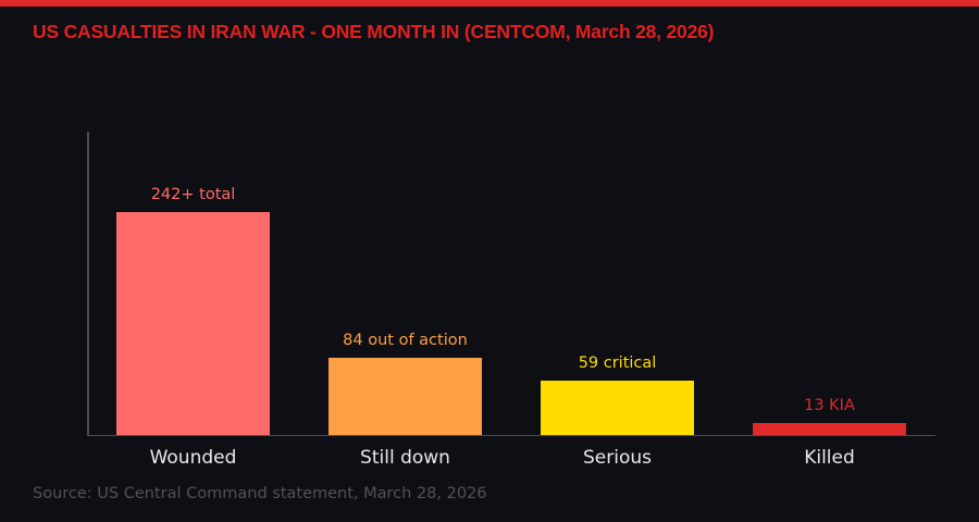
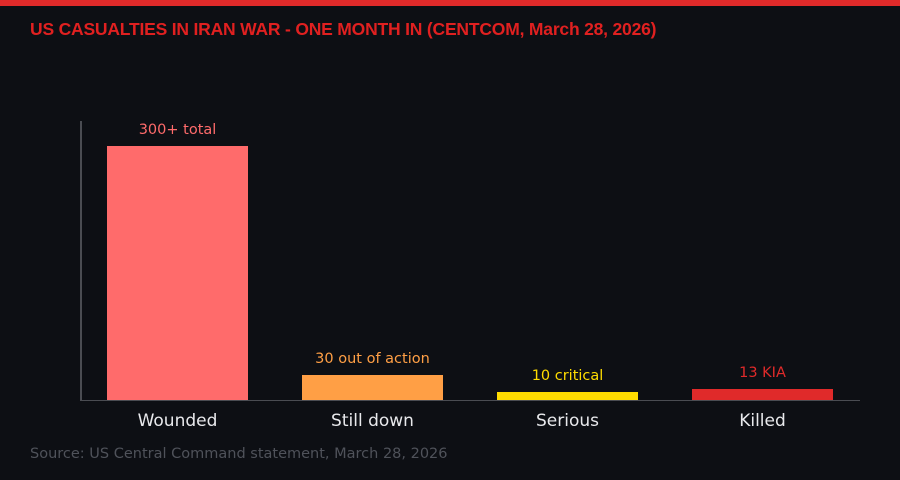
Wounded: 242 -> 300
Still down: 84 -> 30
Serious: 59 -> 10
